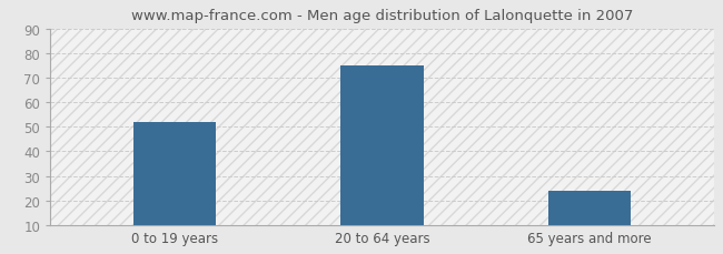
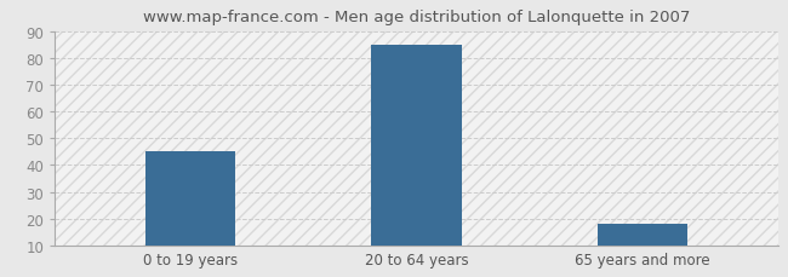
0 to 19 years: 52 -> 45
20 to 64 years: 75 -> 85
65 years and more: 24 -> 18
